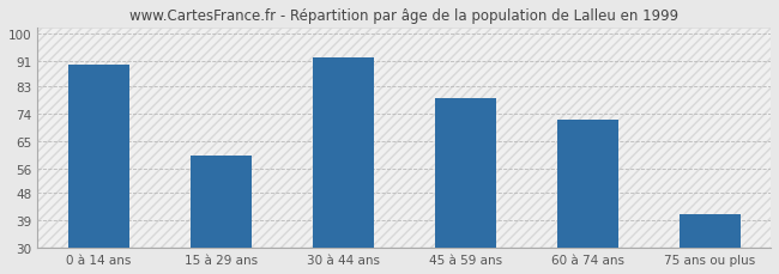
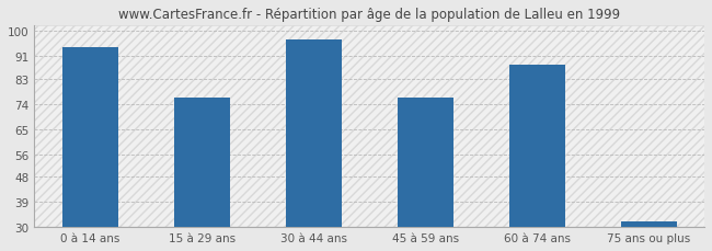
0 à 14 ans: 90 -> 94
15 à 29 ans: 60 -> 76
30 à 44 ans: 92 -> 97
45 à 59 ans: 79 -> 76
60 à 74 ans: 72 -> 88
75 ans ou plus: 41 -> 32
